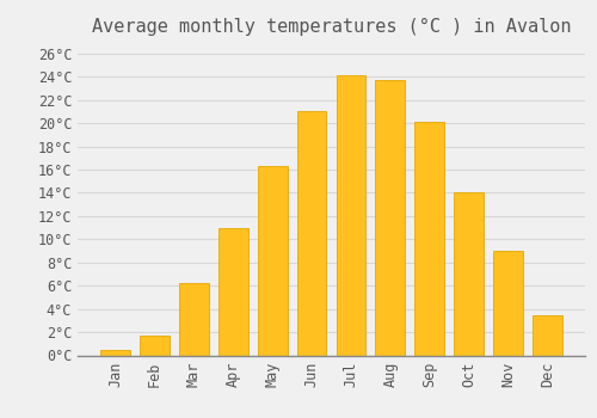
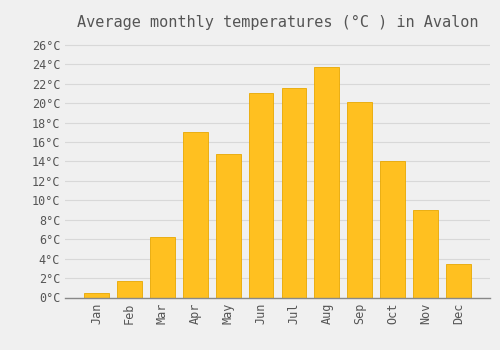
Apr: 11.0°C -> 17.0°C
May: 16.3°C -> 14.8°C
Jul: 24.1°C -> 21.6°C
